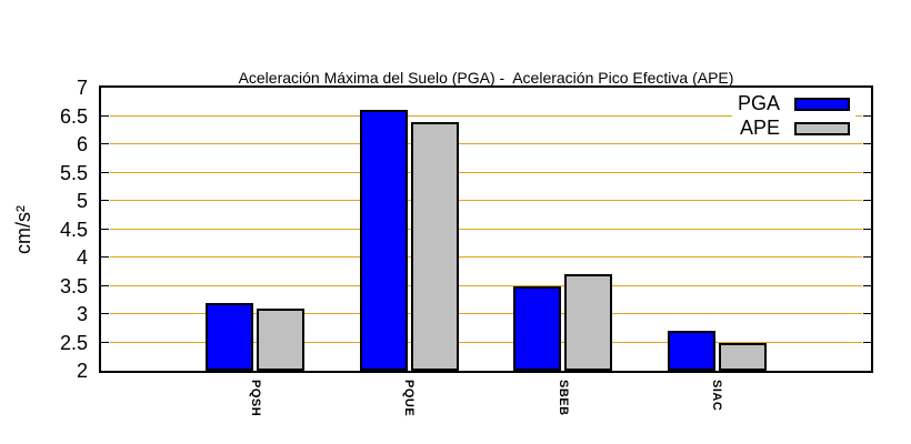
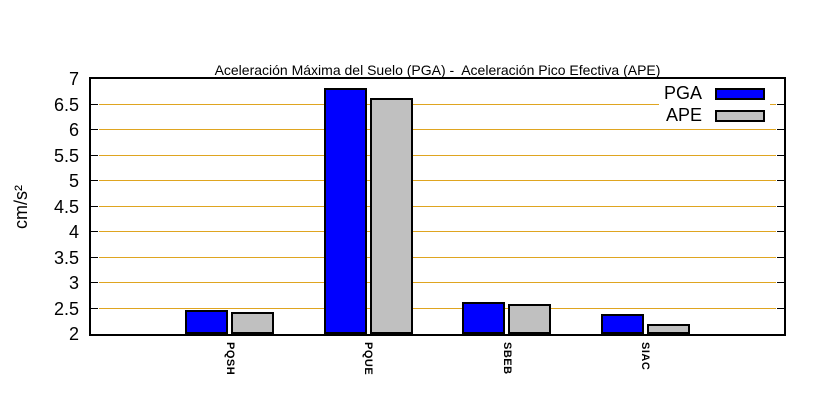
PGA/PQSH: 3.2 -> 2.5
APE/PQSH: 3.1 -> 2.4
PGA/PQUE: 6.6 -> 6.8
APE/PQUE: 6.4 -> 6.6
PGA/SBEB: 3.5 -> 2.6
APE/SBEB: 3.7 -> 2.6
PGA/SIAC: 2.7 -> 2.4
APE/SIAC: 2.5 -> 2.2
